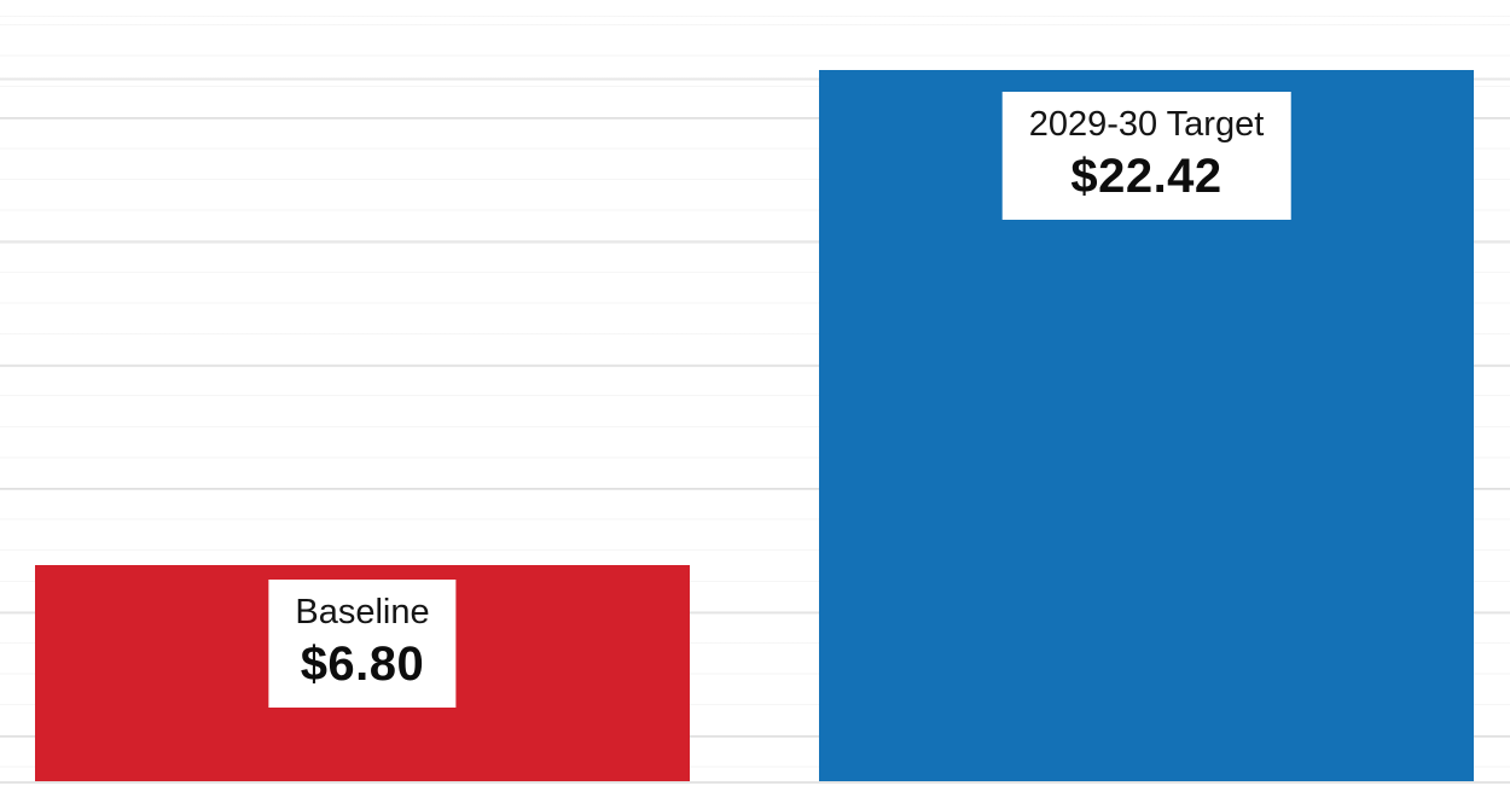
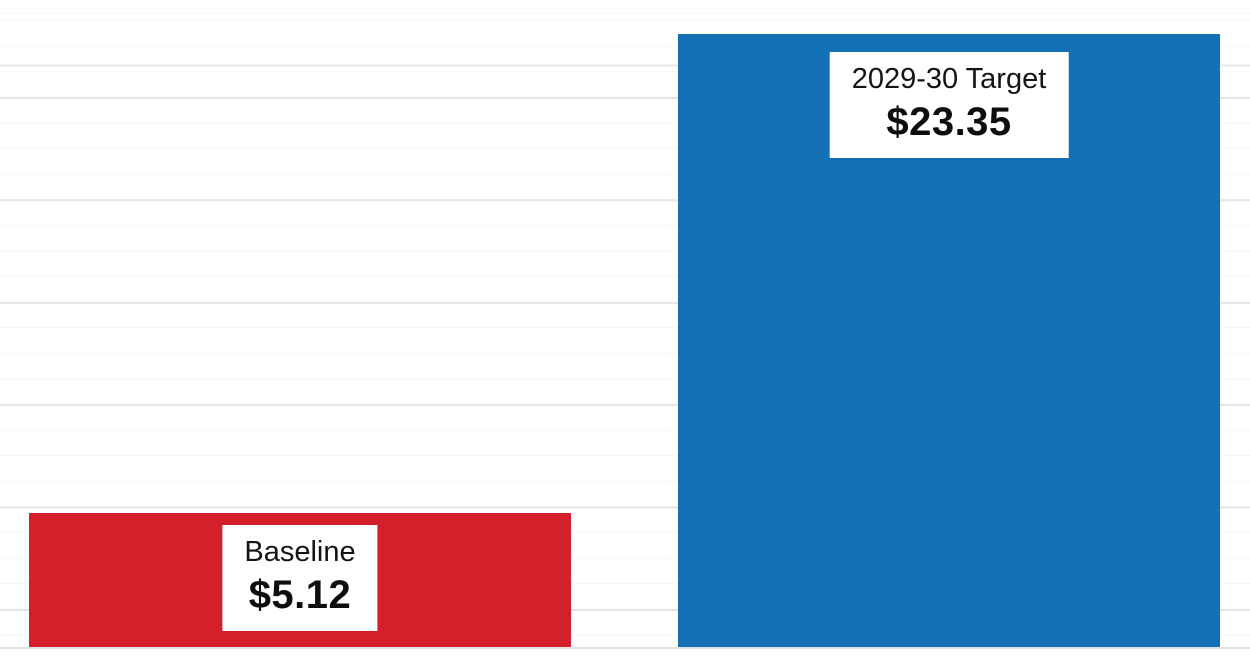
Baseline: $6.80 -> $5.12
2029-30 Target: $22.42 -> $23.35
